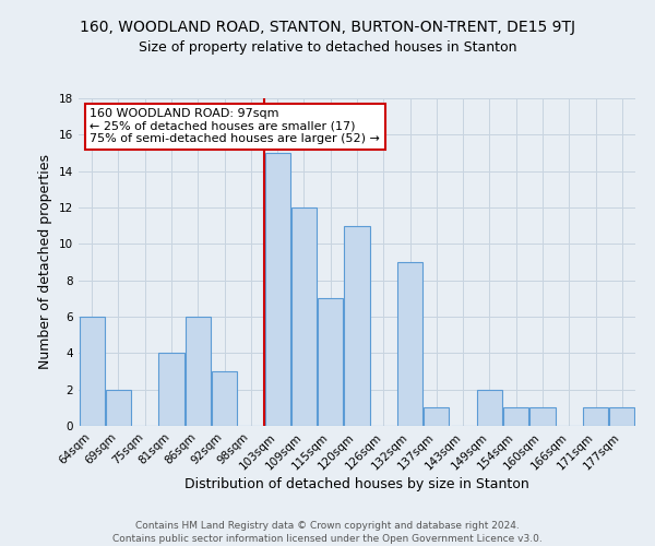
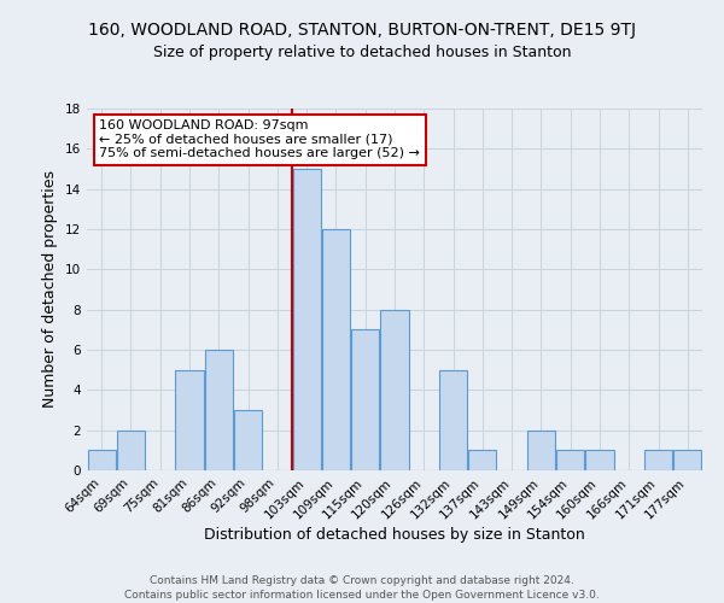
64sqm: 6 -> 1
81sqm: 4 -> 5
120sqm: 11 -> 8
132sqm: 9 -> 5
